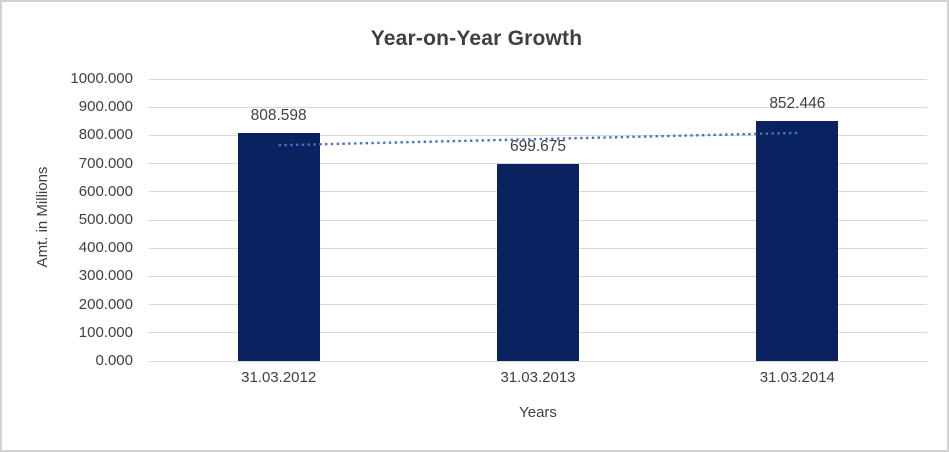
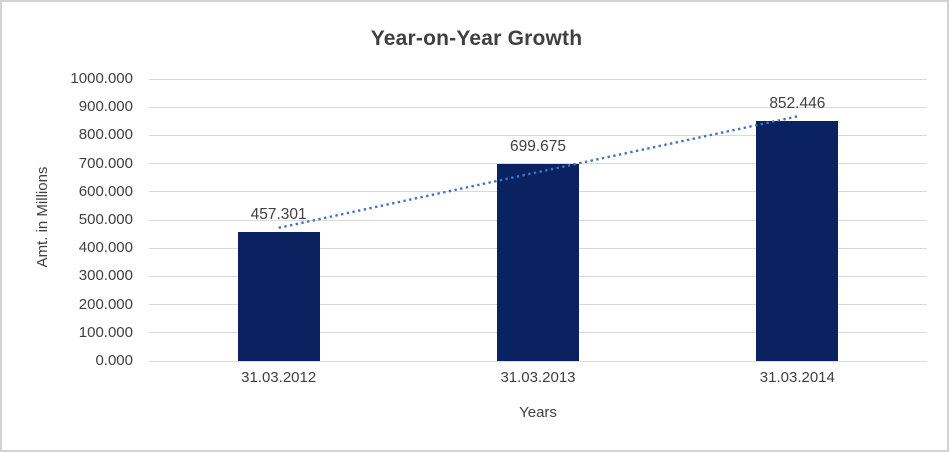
31.03.2012: 808.598 -> 457.301
